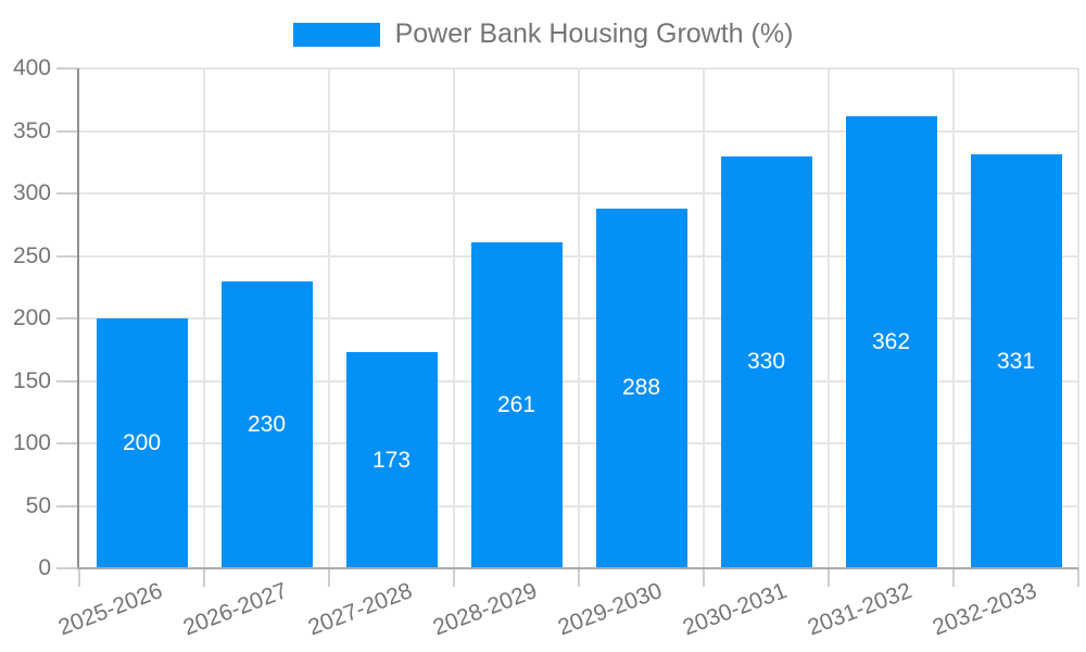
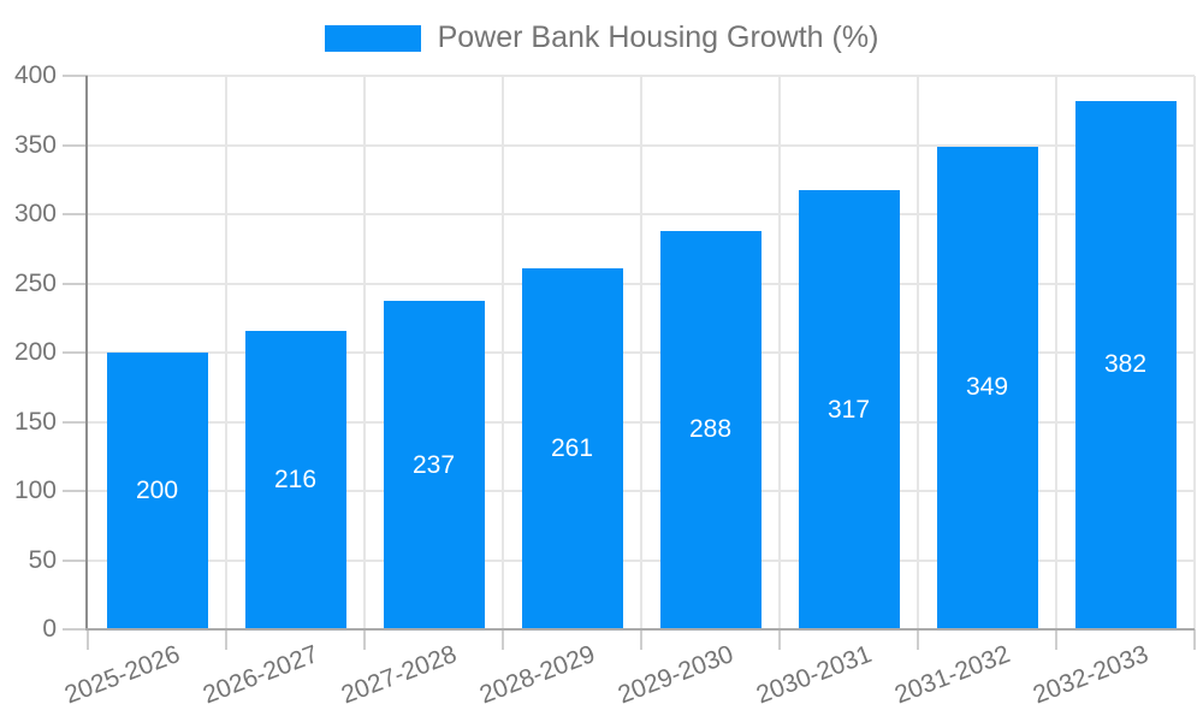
2026-2027: 230 -> 216
2027-2028: 173 -> 237
2030-2031: 330 -> 317
2031-2032: 362 -> 349
2032-2033: 331 -> 382
